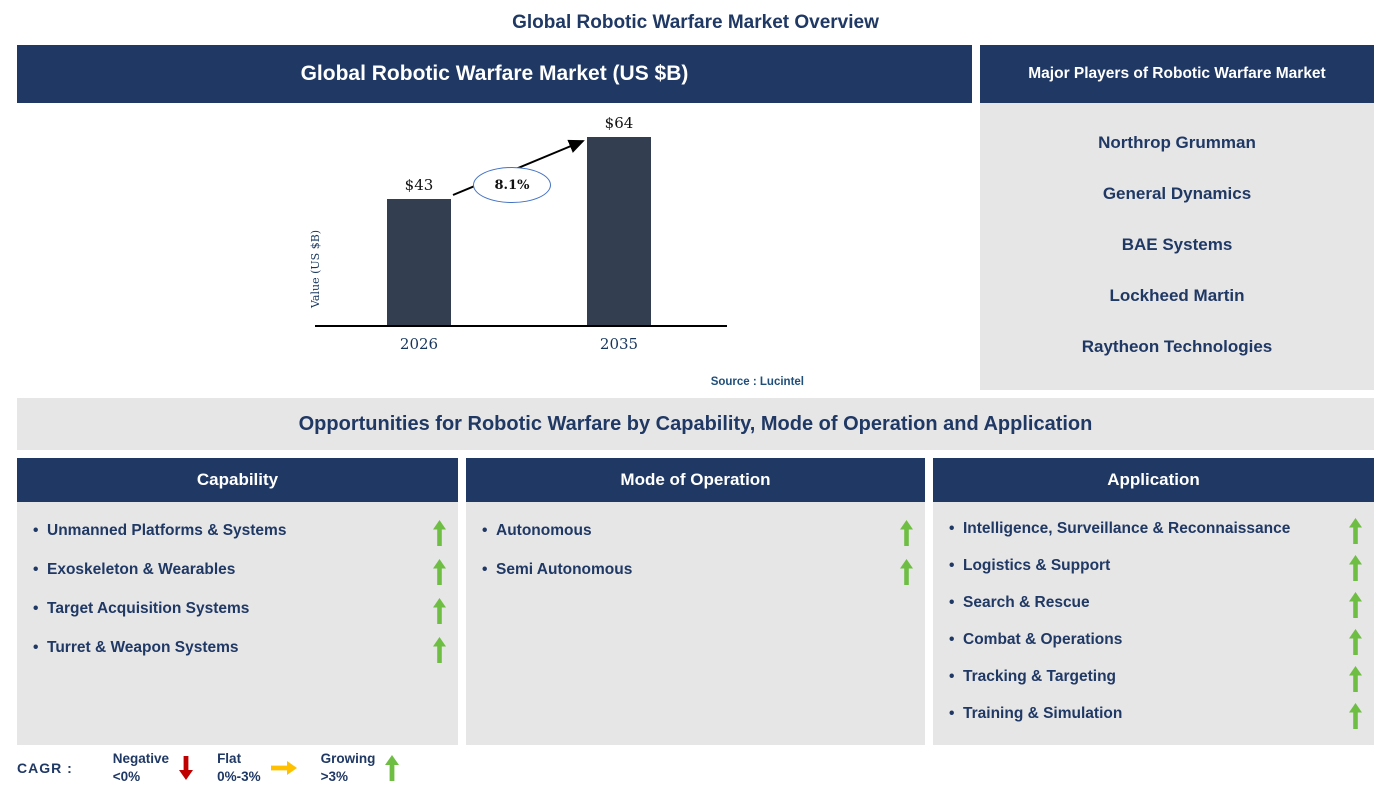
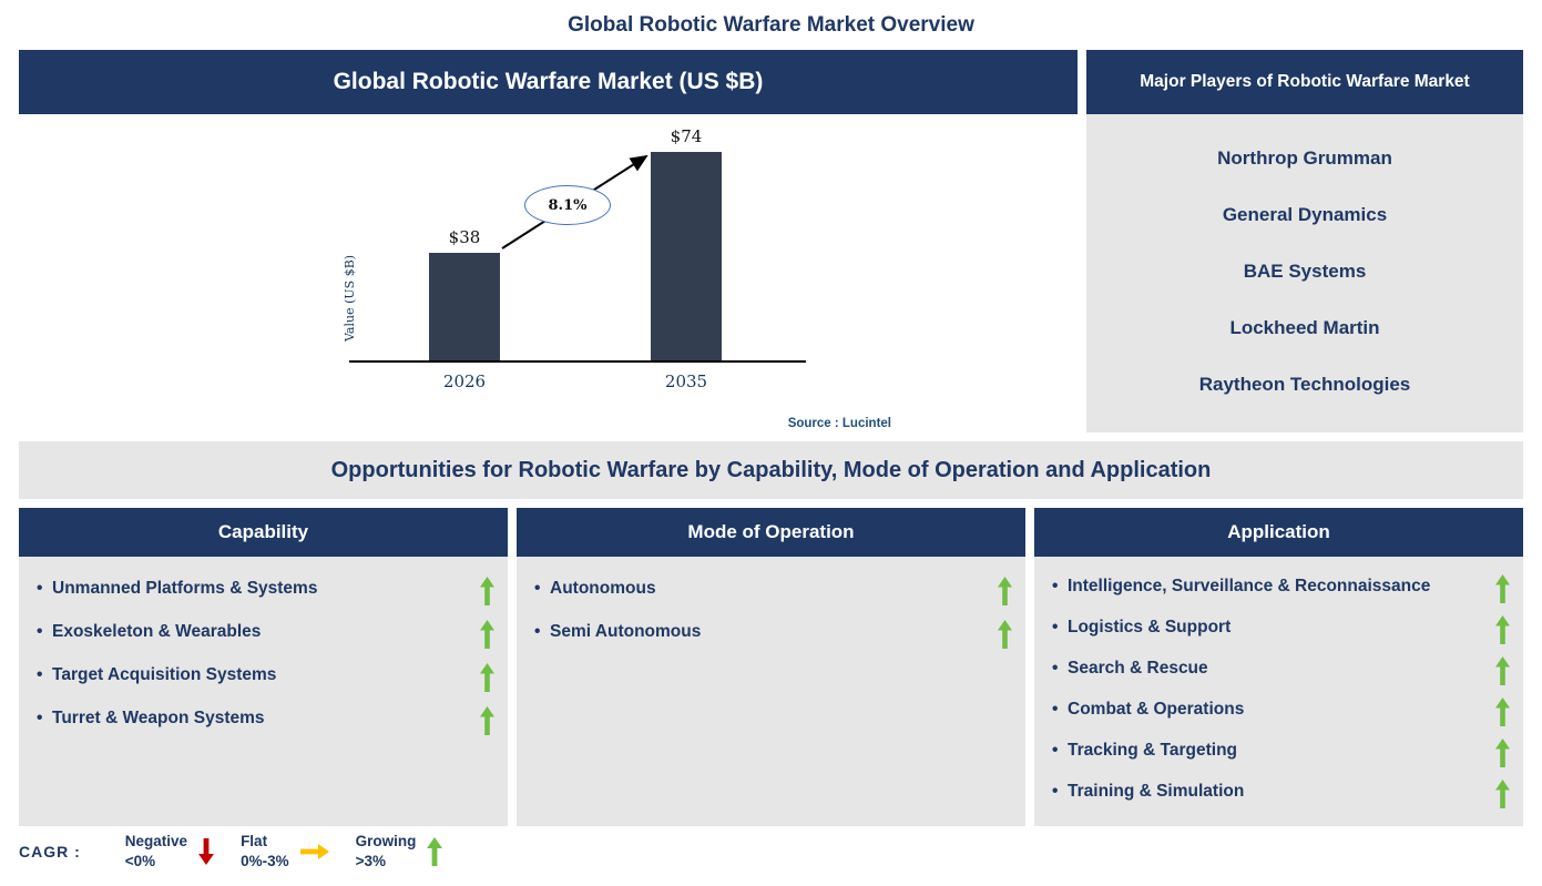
2026: $43 -> $38
2035: $64 -> $74
